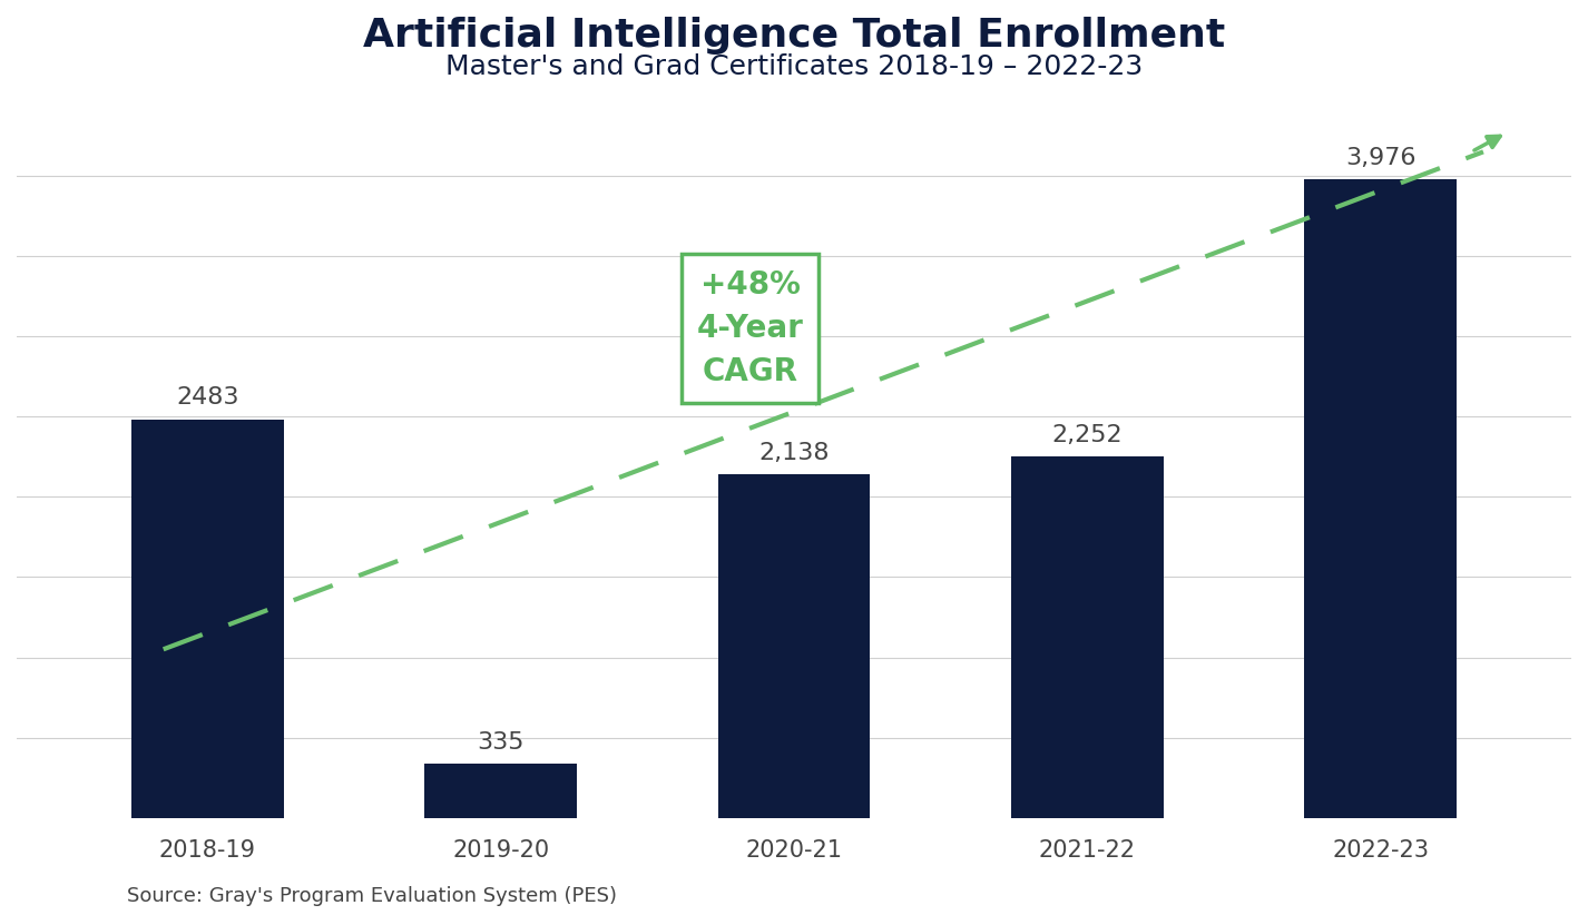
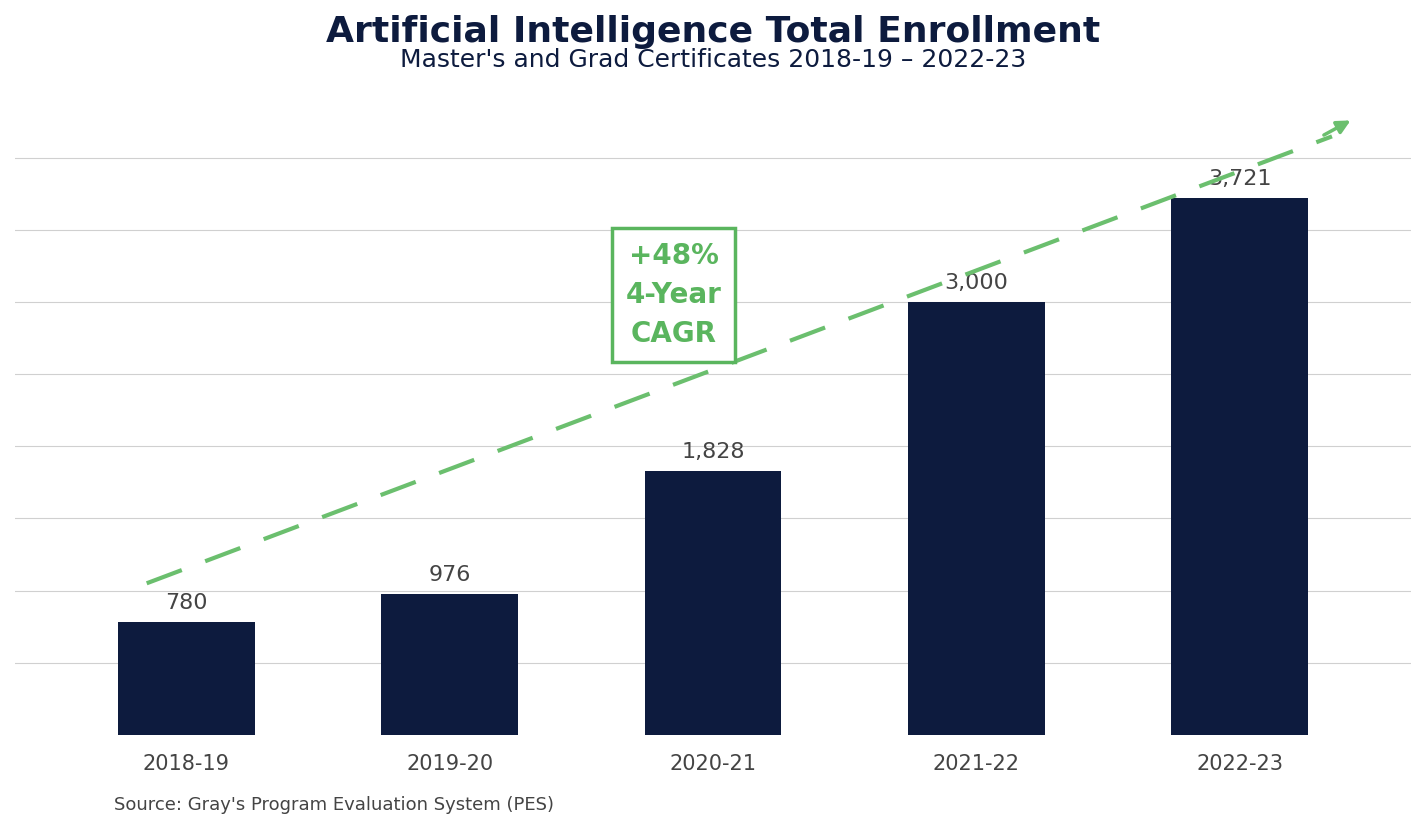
2018-19: 2483 -> 780
2019-20: 335 -> 976
2020-21: 2,138 -> 1,828
2021-22: 2,252 -> 3,000
2022-23: 3,976 -> 3,721
